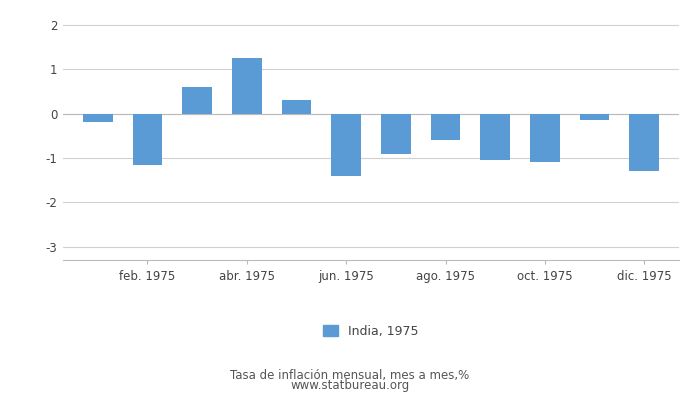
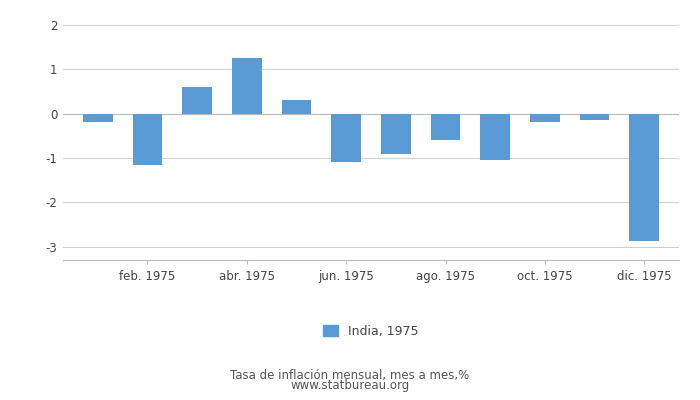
jun. 1975: -1.40 -> -1.10
oct. 1975: -1.10 -> -0.20
dic. 1975: -1.30 -> -2.88
